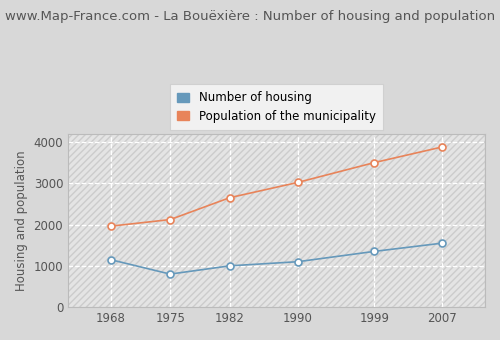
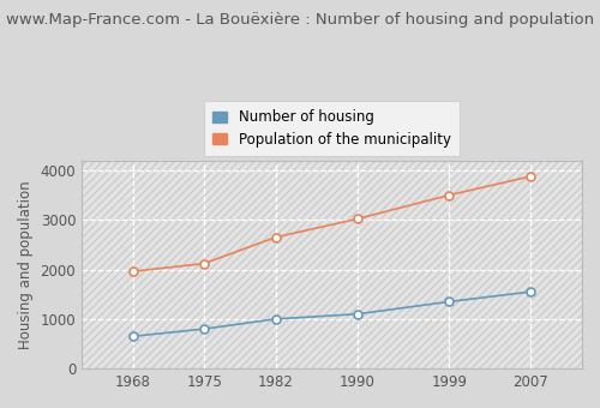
Number of housing/1968: 1150 -> 650
